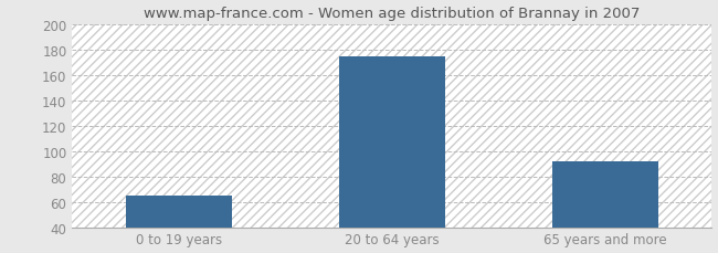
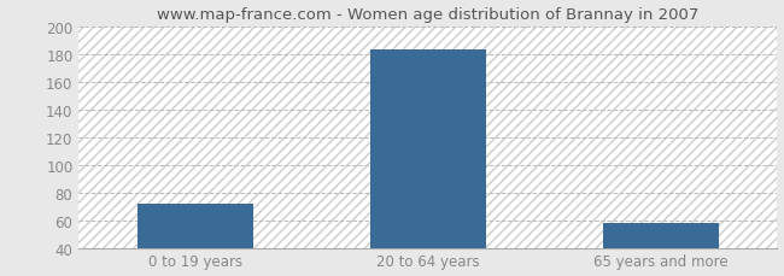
0 to 19 years: 65 -> 72
20 to 64 years: 174 -> 183
65 years and more: 92 -> 58
